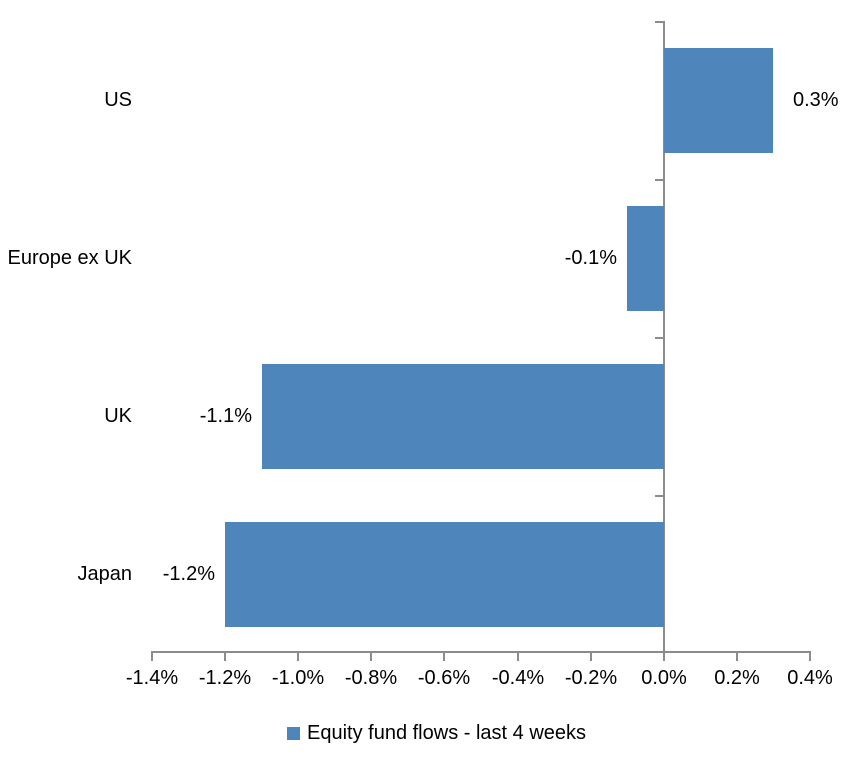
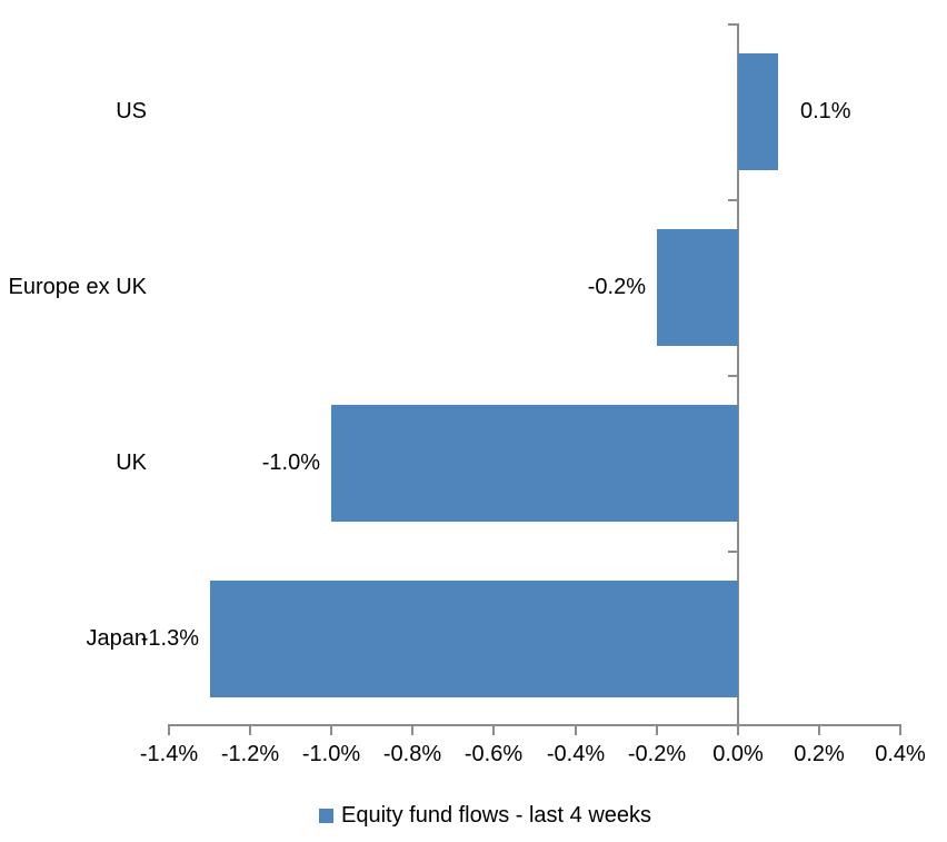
US: 0.3% -> 0.1%
Europe ex UK: -0.1% -> -0.2%
UK: -1.1% -> -1.0%
Japan: -1.2% -> -1.3%
